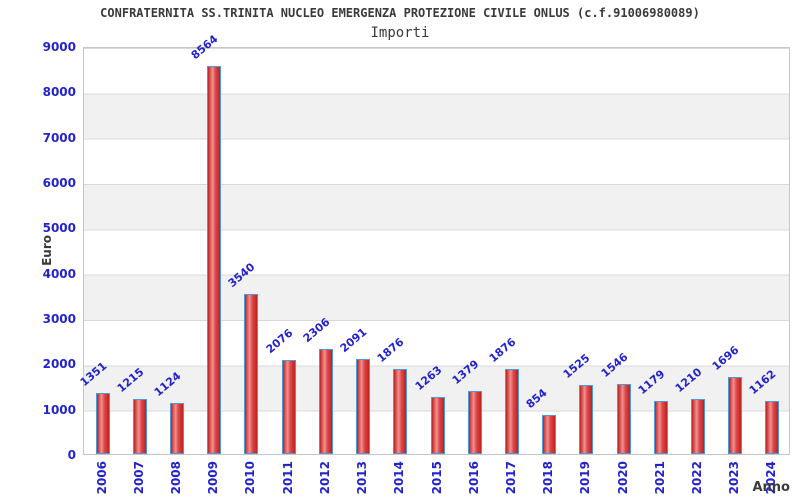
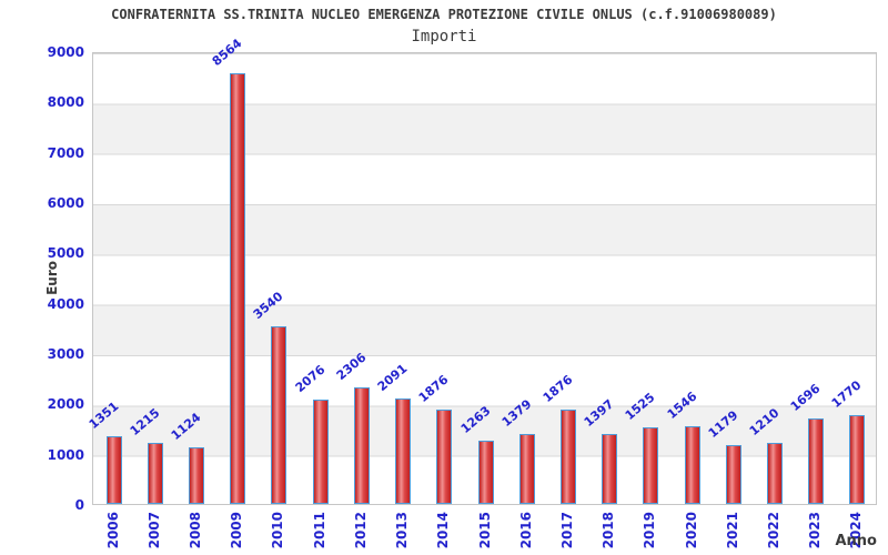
2018: 854 -> 1397
2024: 1162 -> 1770
